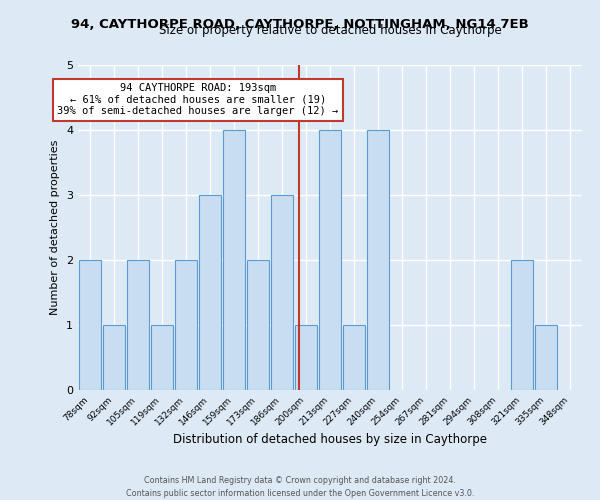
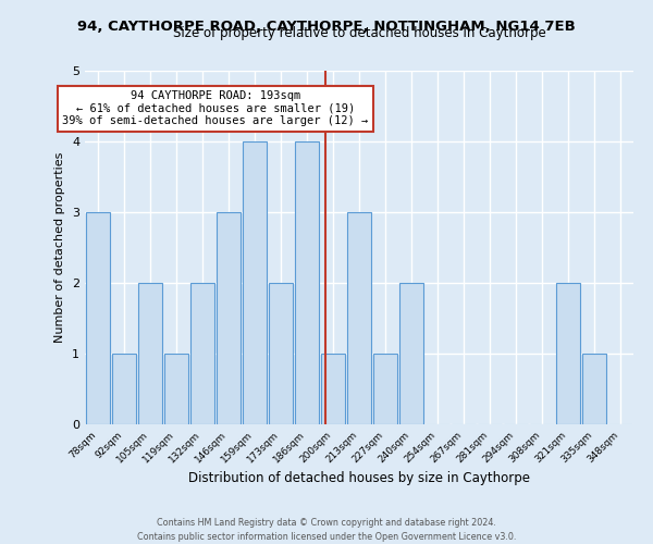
78sqm: 2 -> 3
186sqm: 3 -> 4
213sqm: 4 -> 3
240sqm: 4 -> 2
